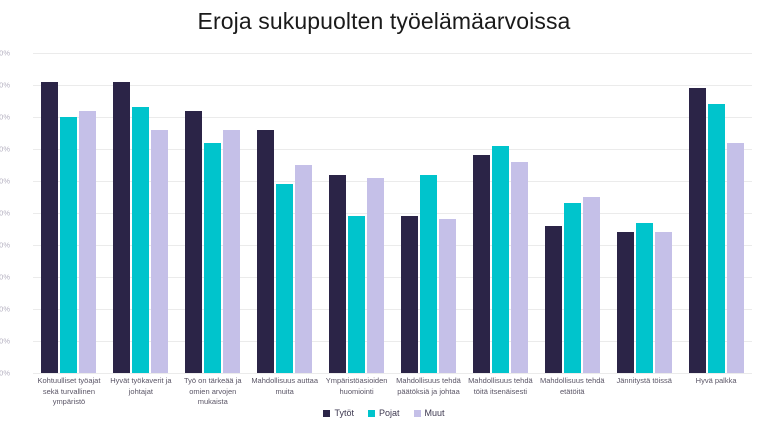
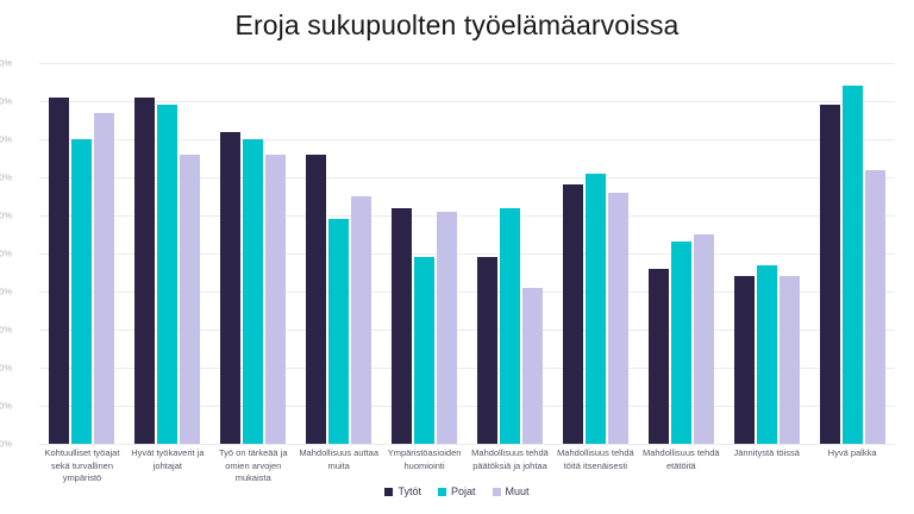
Muut/Kohtuulliset työajat sekä turvallinen ympäristö: 82% -> 87%
Pojat/Hyvät työkaverit ja johtajat: 83% -> 89%
Pojat/Työ on tärkeää ja omien arvojen mukaista: 72% -> 80%
Muut/Mahdollisuus tehdä päätöksiä ja johtaa: 48% -> 41%
Pojat/Hyvä palkka: 84% -> 94%
